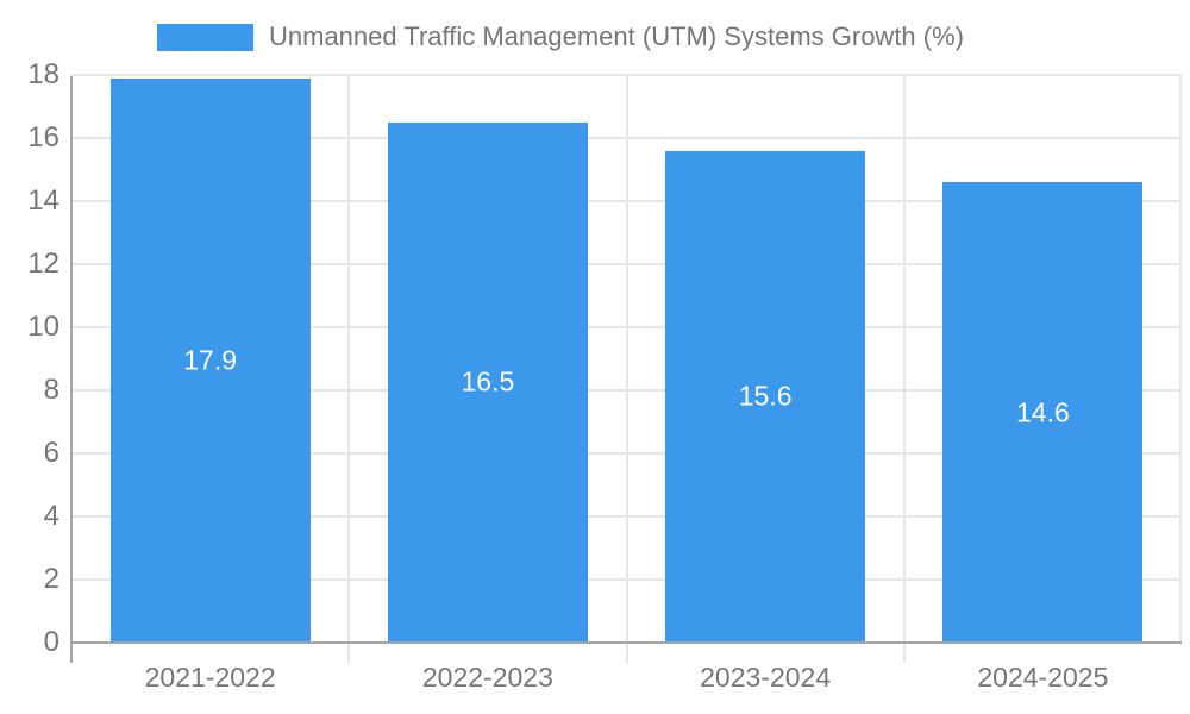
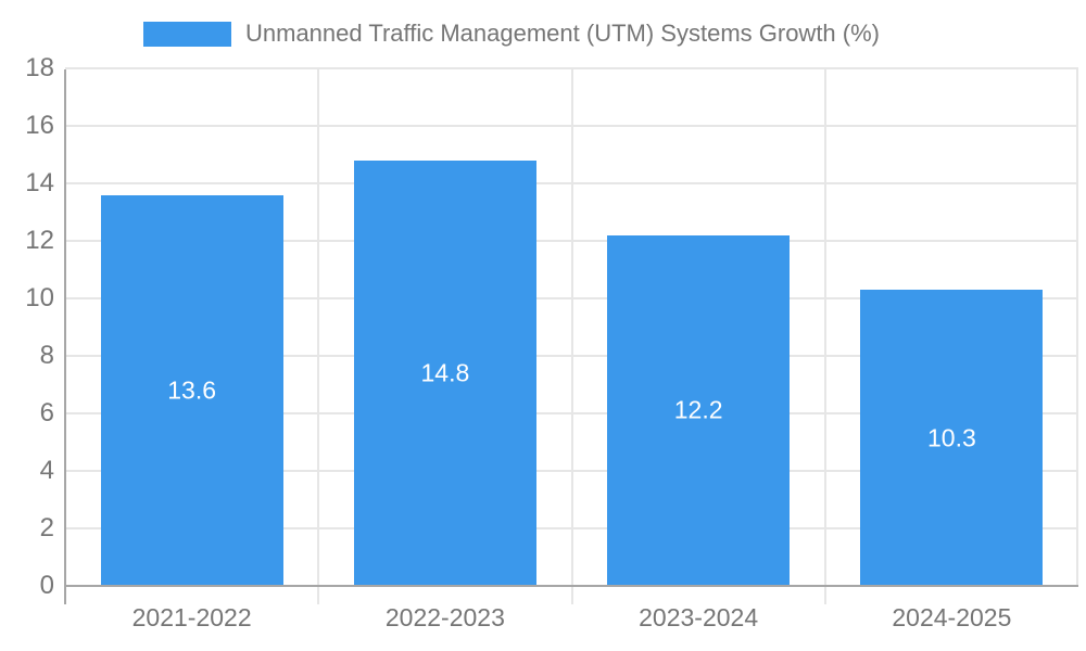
2021-2022: 17.9 -> 13.6
2022-2023: 16.5 -> 14.8
2023-2024: 15.6 -> 12.2
2024-2025: 14.6 -> 10.3
